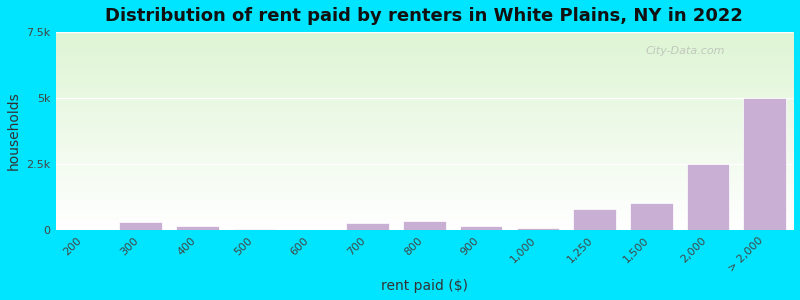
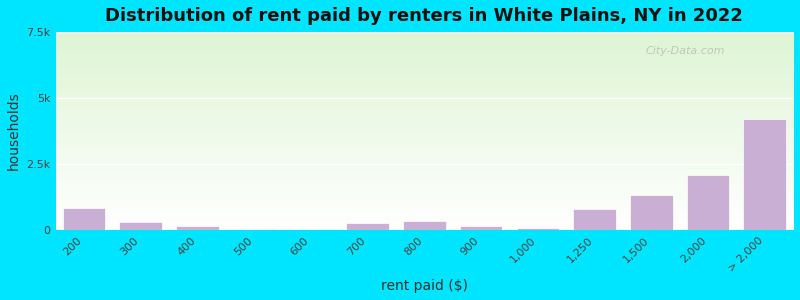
200: 0.01k -> 0.85k
1,500: 1.02k -> 1.35k
2,000: 2.50k -> 2.10k
> 2,000: 5.00k -> 4.20k
